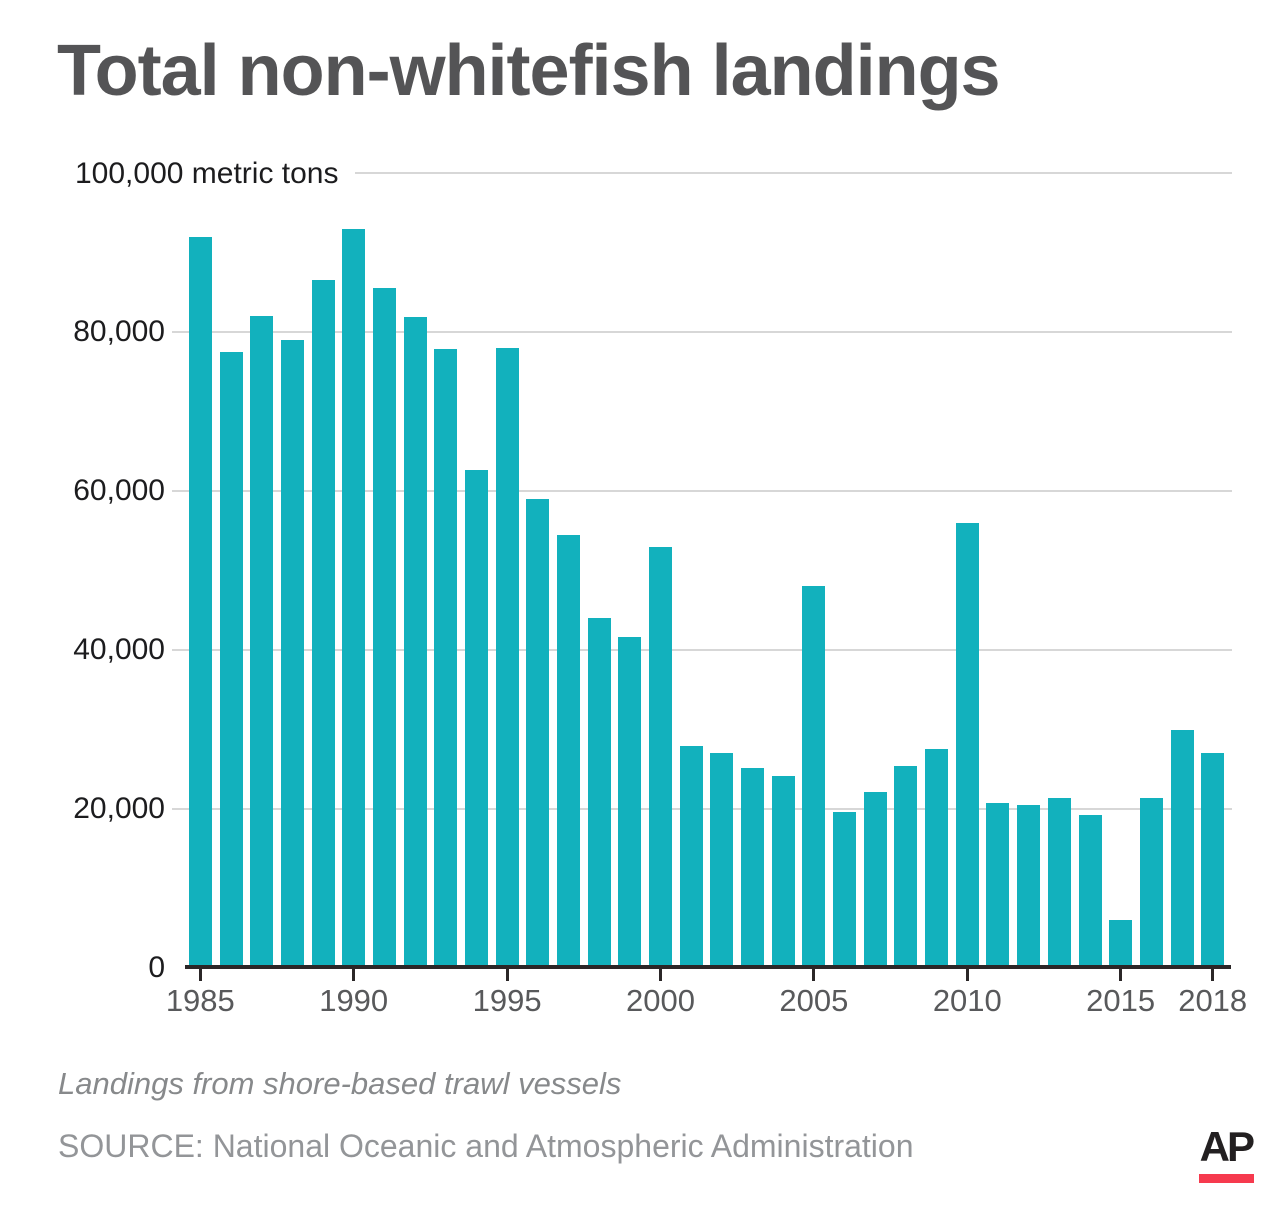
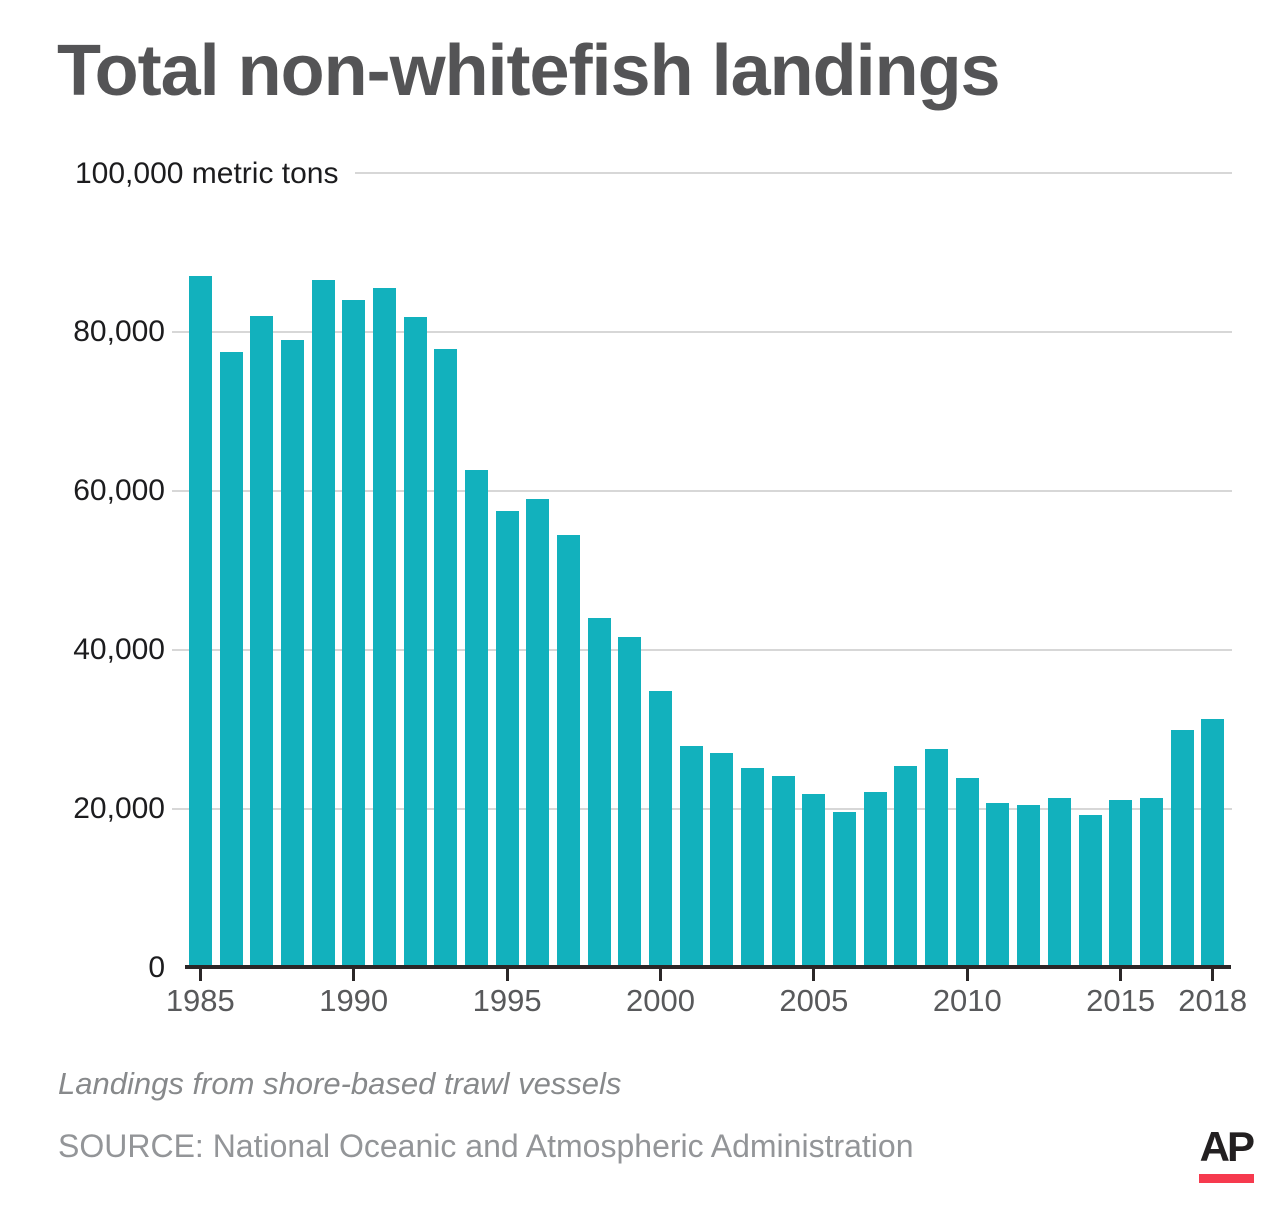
1985: 92000 -> 87000
1990: 93000 -> 84000
1995: 78000 -> 58000
2000: 53000 -> 35000
2005: 48000 -> 22000
2010: 56000 -> 24000
2015: 6000 -> 21000
2018: 27000 -> 31000
